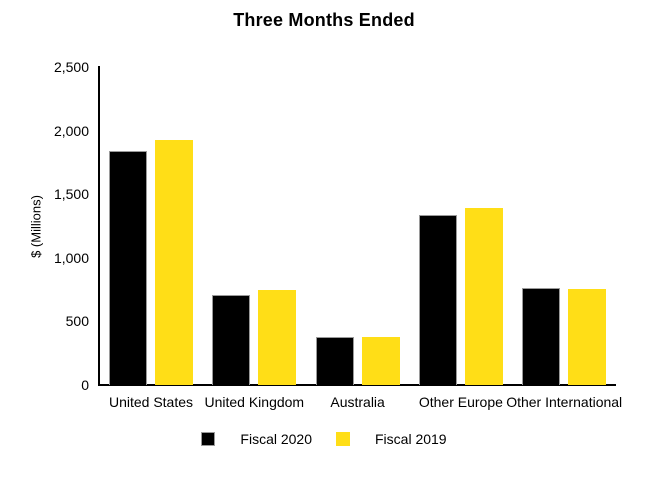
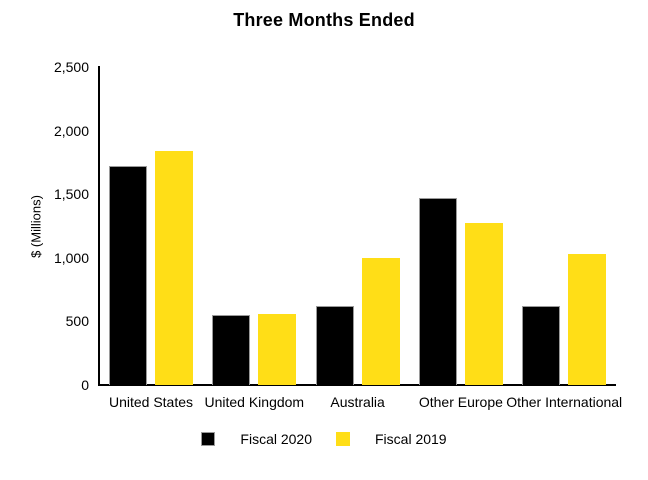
Fiscal 2020/United States: 1840 -> 1720
Fiscal 2019/United States: 1920 -> 1840
Fiscal 2020/United Kingdom: 710 -> 550
Fiscal 2019/United Kingdom: 750 -> 560
Fiscal 2020/Australia: 380 -> 620
Fiscal 2019/Australia: 380 -> 1000
Fiscal 2020/Other Europe: 1340 -> 1470
Fiscal 2019/Other Europe: 1390 -> 1270
Fiscal 2020/Other International: 760 -> 620
Fiscal 2019/Other International: 760 -> 1030
